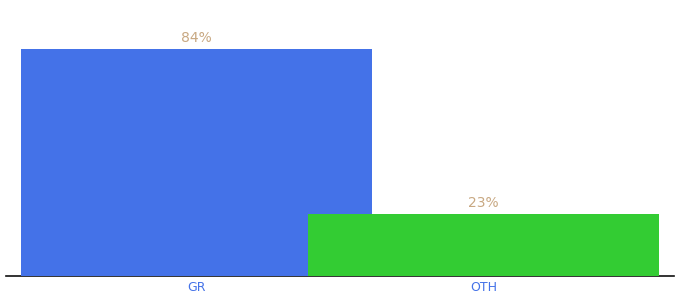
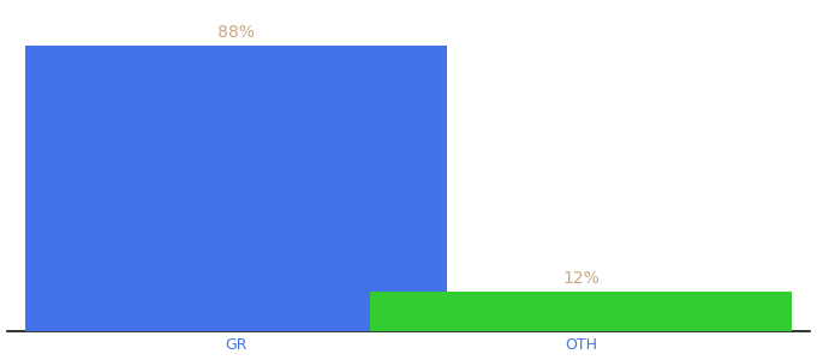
GR: 84% -> 88%
OTH: 23% -> 12%
